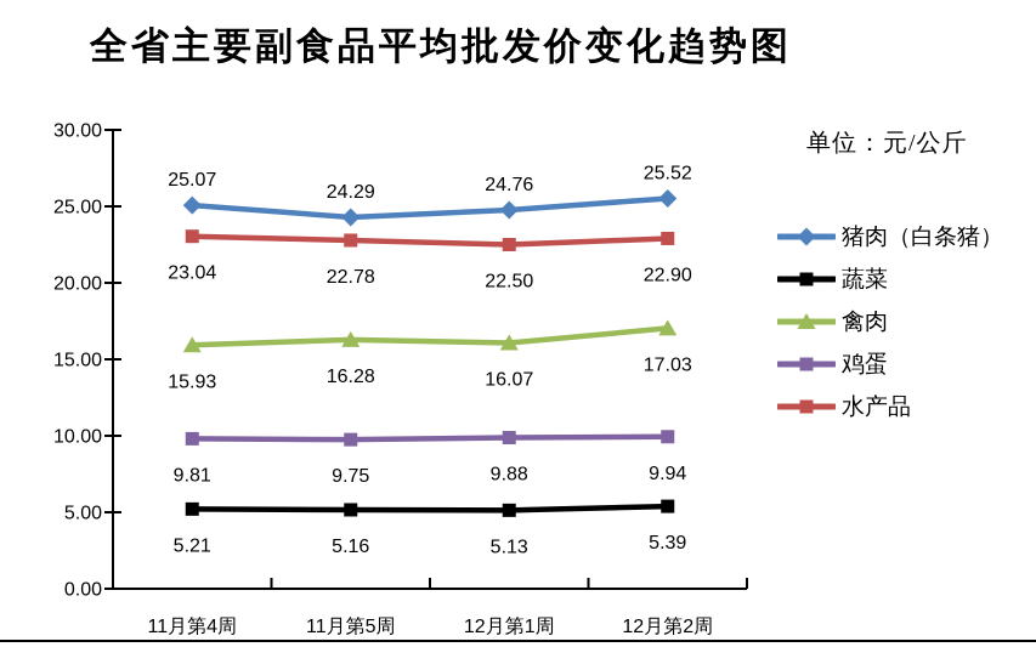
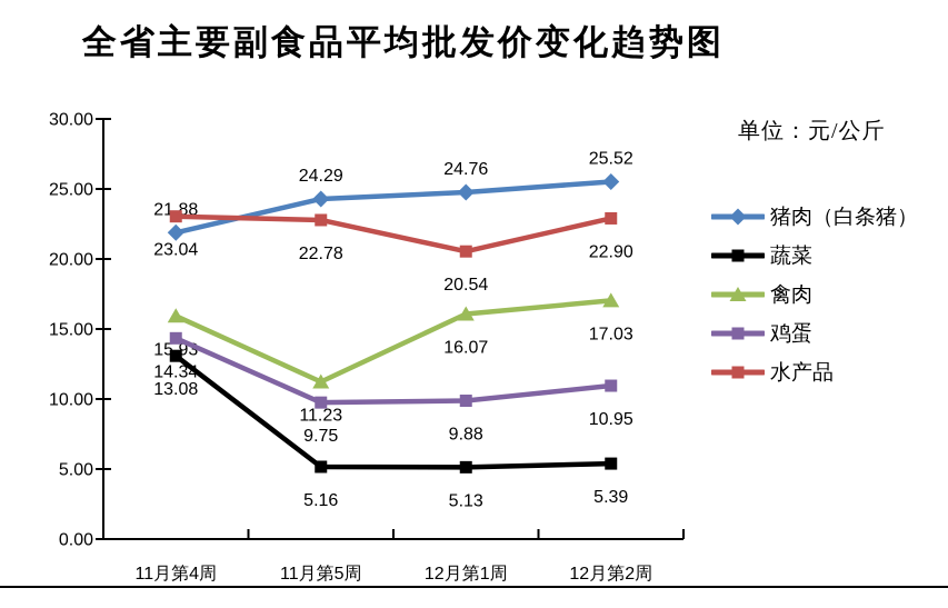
猪肉（白条猪）/11月第4周: 25.07 -> 21.88
蔬菜/11月第4周: 5.21 -> 13.08
鸡蛋/11月第4周: 9.81 -> 14.34
禽肉/11月第5周: 16.28 -> 11.23
水产品/12月第1周: 22.50 -> 20.54
鸡蛋/12月第2周: 9.94 -> 10.95
